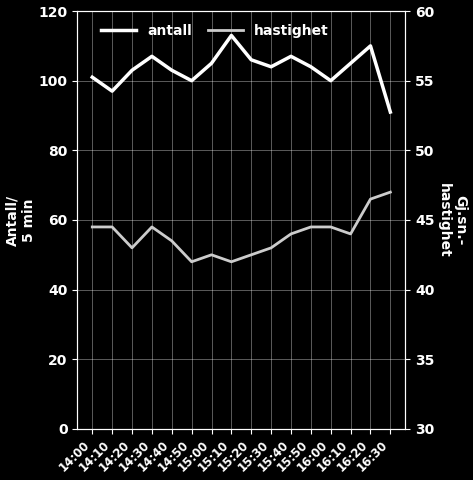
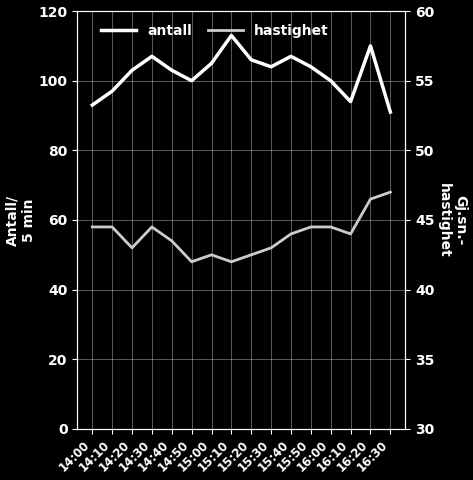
antall/14:00: 101 -> 93
antall/16:10: 105 -> 94
